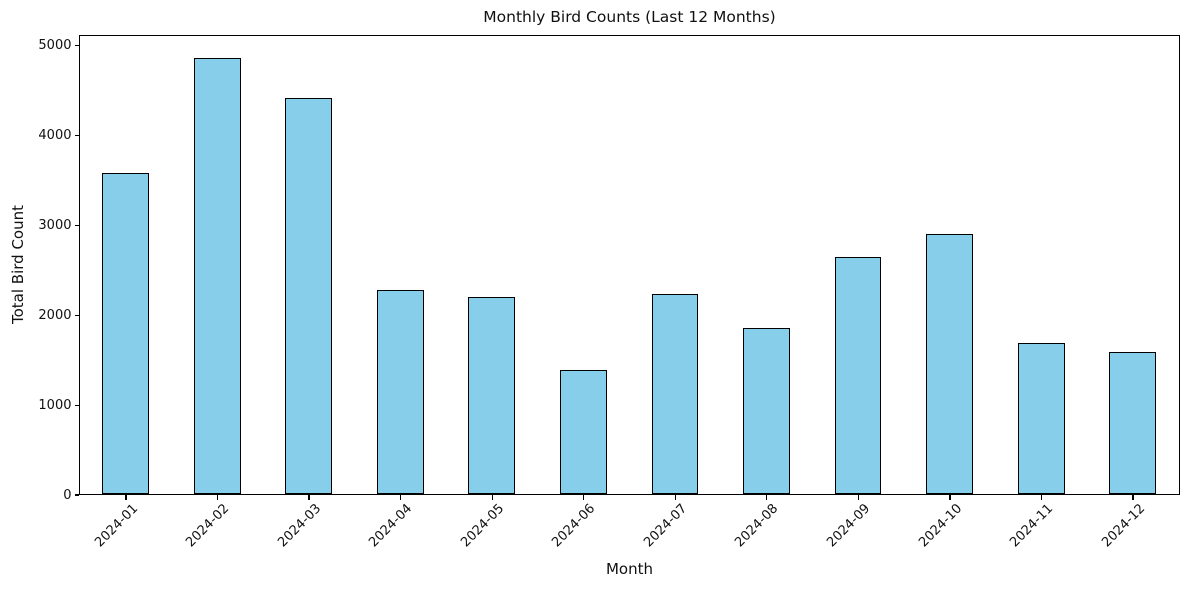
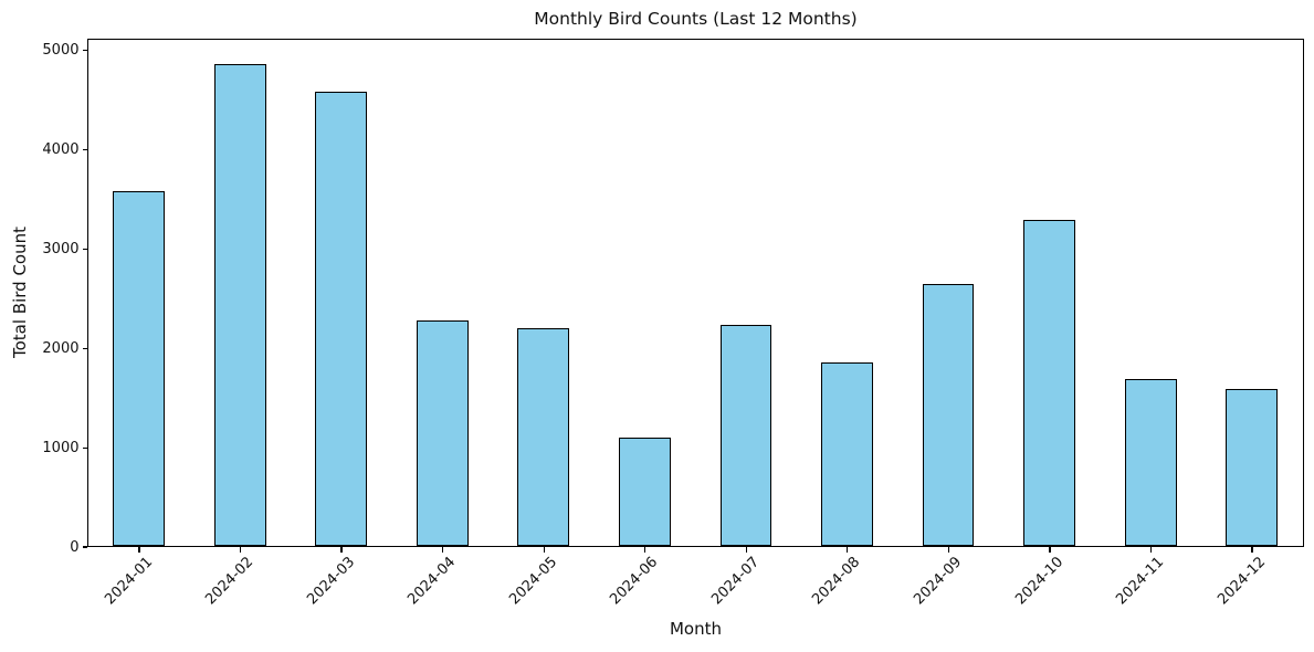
2024-03: 4400 -> 4600
2024-06: 1400 -> 1100
2024-10: 2900 -> 3300
